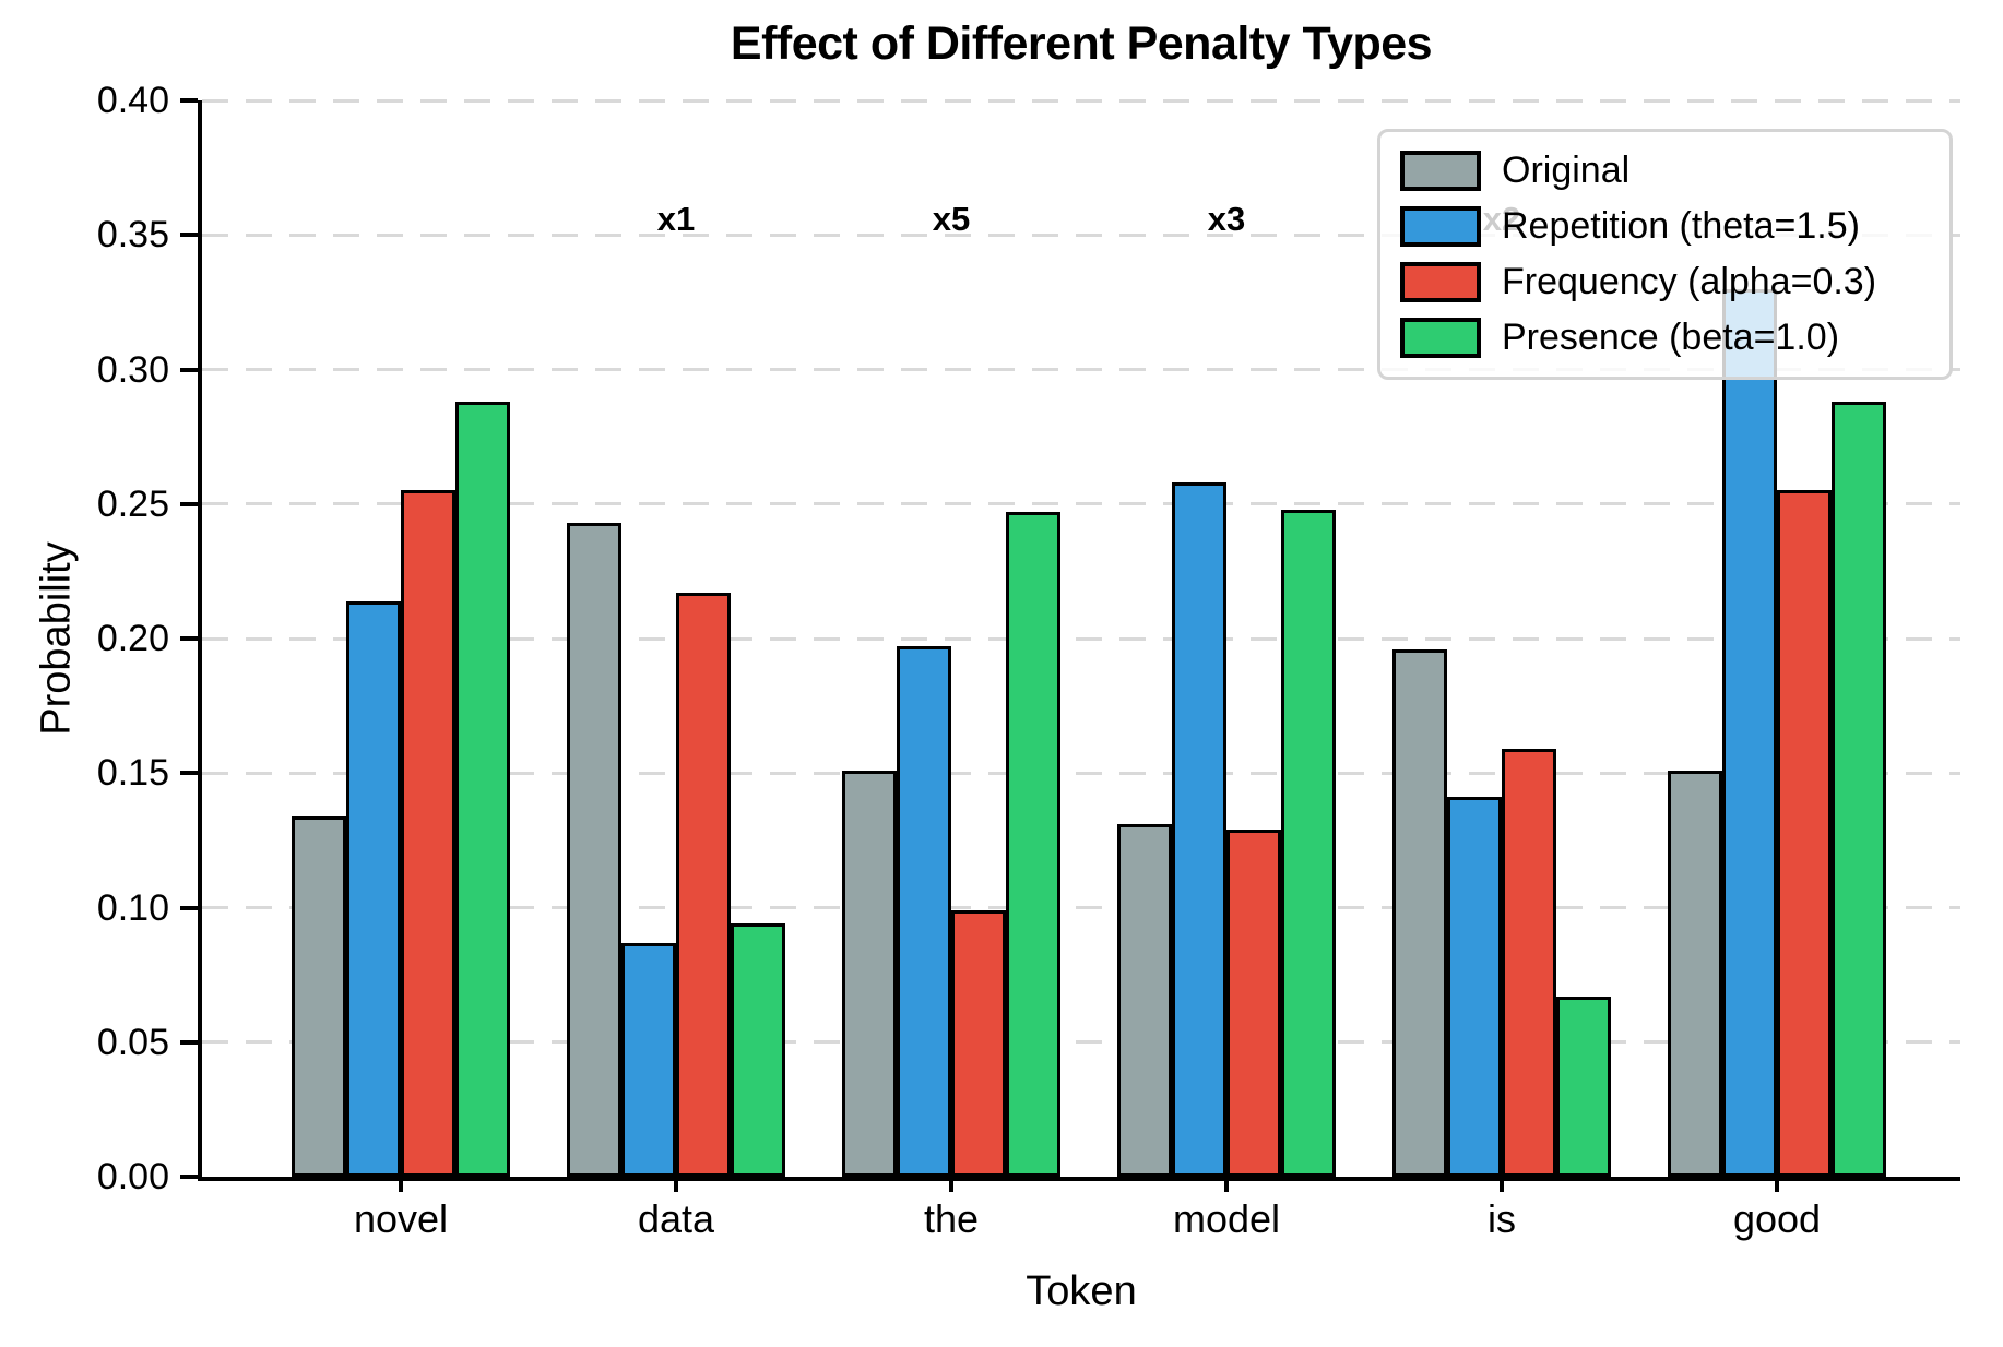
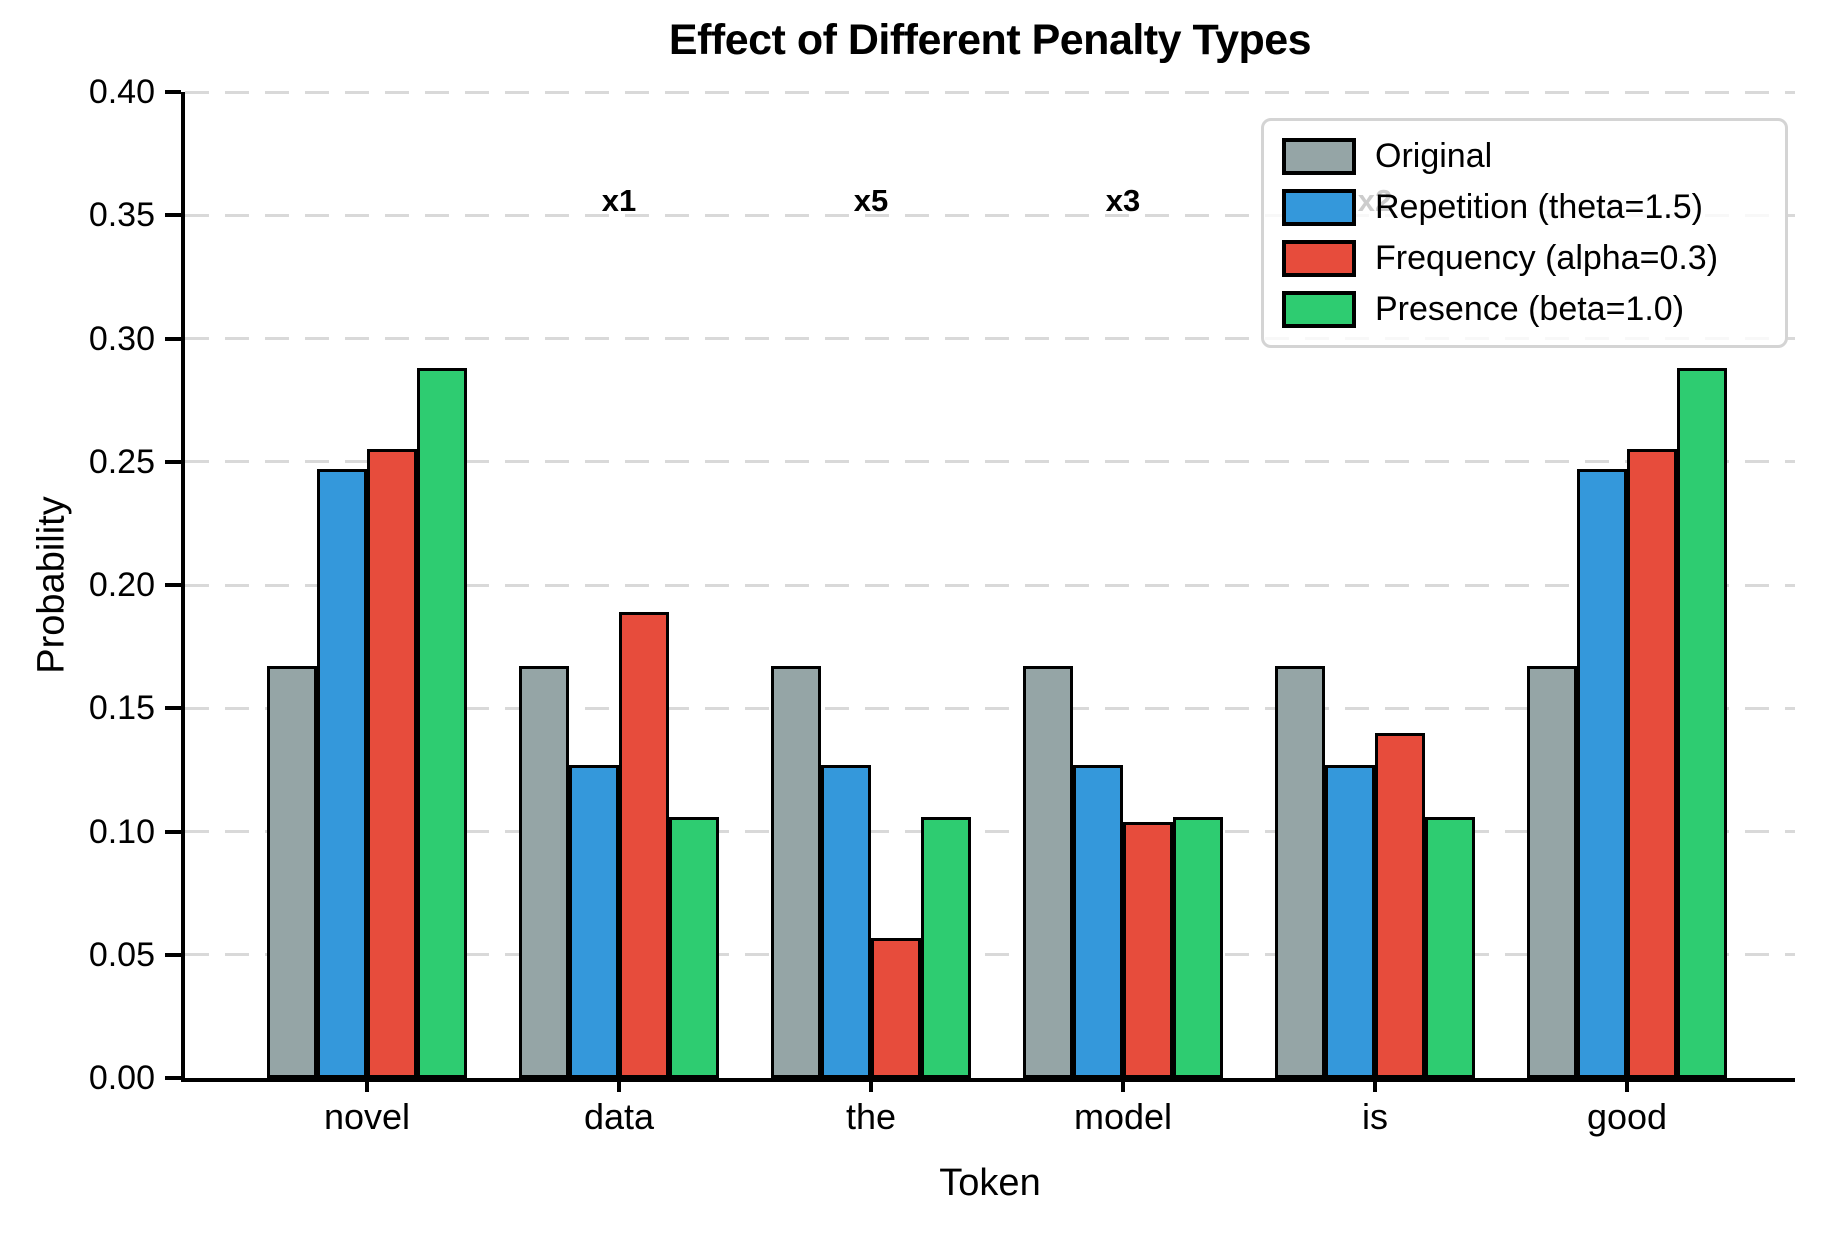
Original/novel: 0.134 -> 0.167
Repetition (theta=1.5)/novel: 0.214 -> 0.247
Original/data: 0.243 -> 0.167
Repetition (theta=1.5)/data: 0.087 -> 0.127
Frequency (alpha=0.3)/data: 0.217 -> 0.189
Presence (beta=1.0)/data: 0.094 -> 0.106
Original/the: 0.151 -> 0.167
Repetition (theta=1.5)/the: 0.197 -> 0.127
Frequency (alpha=0.3)/the: 0.099 -> 0.057
Presence (beta=1.0)/the: 0.247 -> 0.106
Original/model: 0.131 -> 0.167
Repetition (theta=1.5)/model: 0.258 -> 0.127
Frequency (alpha=0.3)/model: 0.129 -> 0.104
Presence (beta=1.0)/model: 0.248 -> 0.106
Original/is: 0.196 -> 0.167
Repetition (theta=1.5)/is: 0.141 -> 0.127
Frequency (alpha=0.3)/is: 0.159 -> 0.140
Presence (beta=1.0)/is: 0.067 -> 0.106
Original/good: 0.151 -> 0.167
Repetition (theta=1.5)/good: 0.330 -> 0.247
